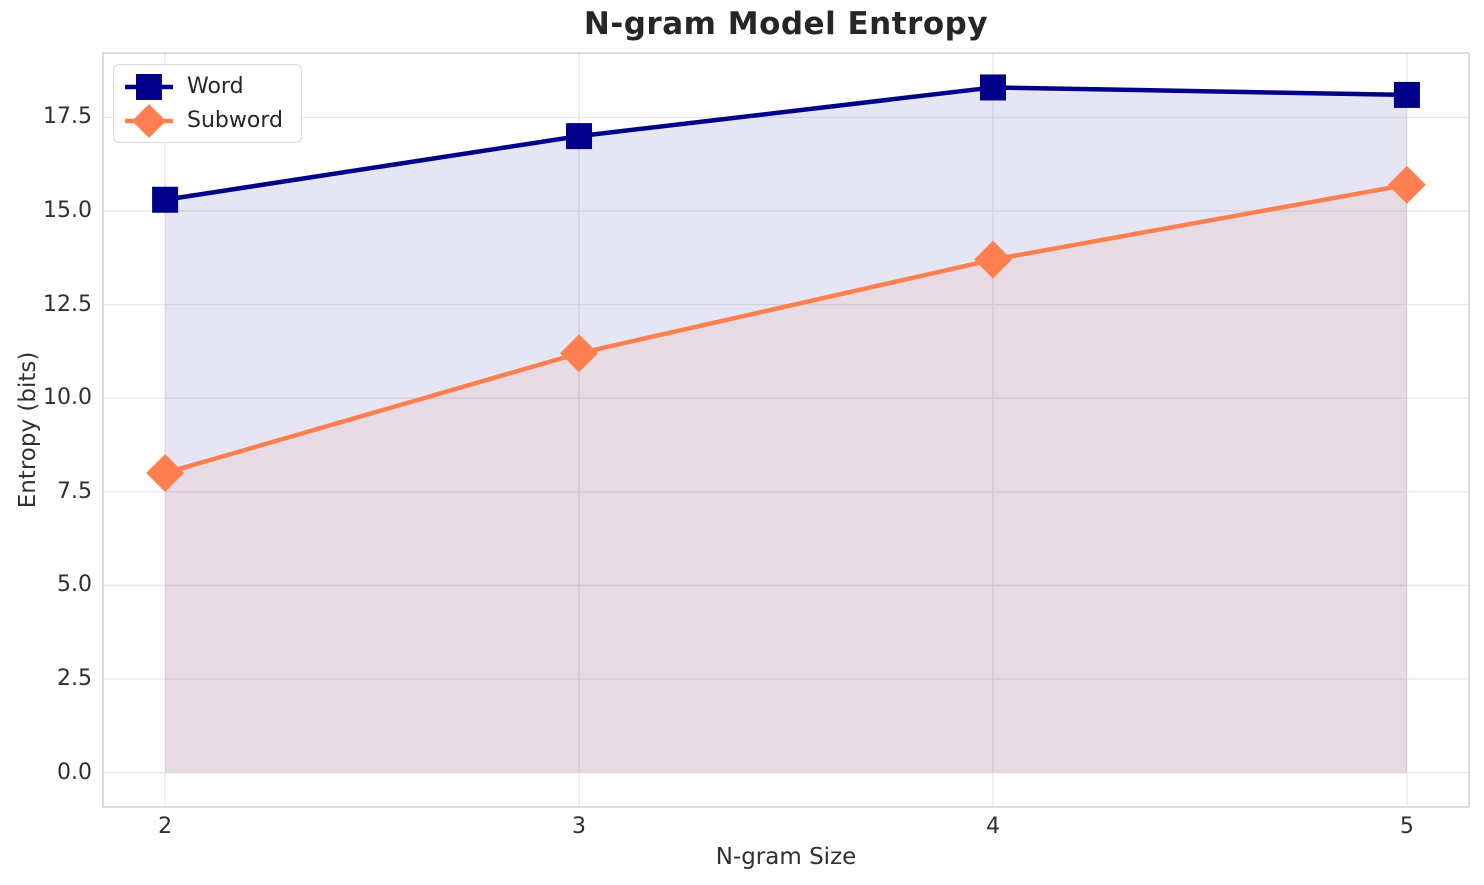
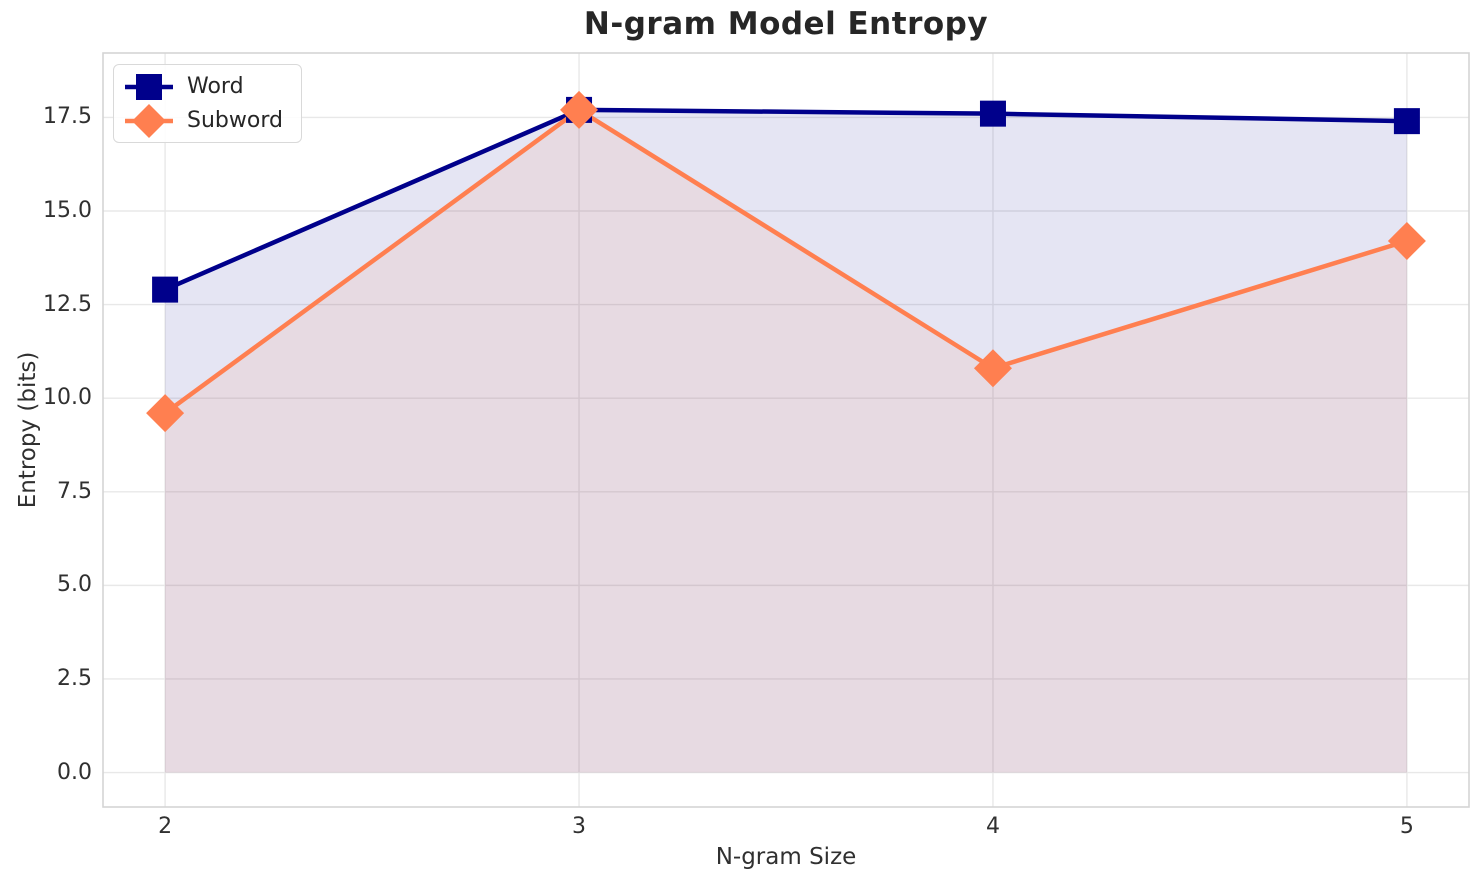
Word/2: 15.3 -> 12.9
Subword/2: 8.0 -> 9.6
Word/3: 17.0 -> 17.7
Subword/3: 11.2 -> 17.7
Word/4: 18.3 -> 17.6
Subword/4: 13.7 -> 10.8
Word/5: 18.1 -> 17.4
Subword/5: 15.7 -> 14.2
